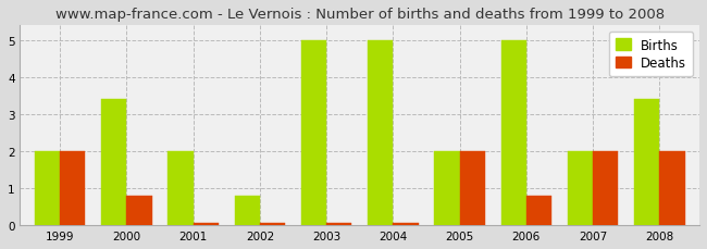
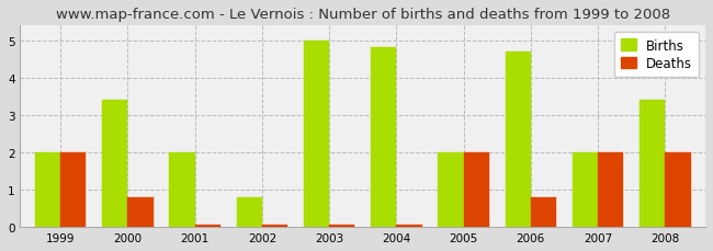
Births/2004: 5.0 -> 4.8
Births/2006: 5.0 -> 4.7
